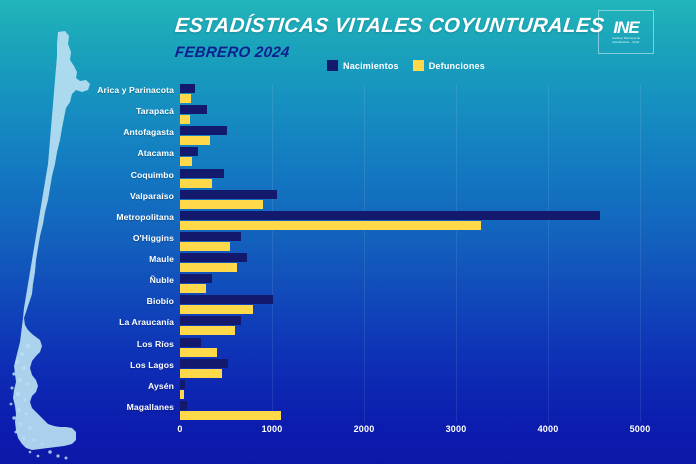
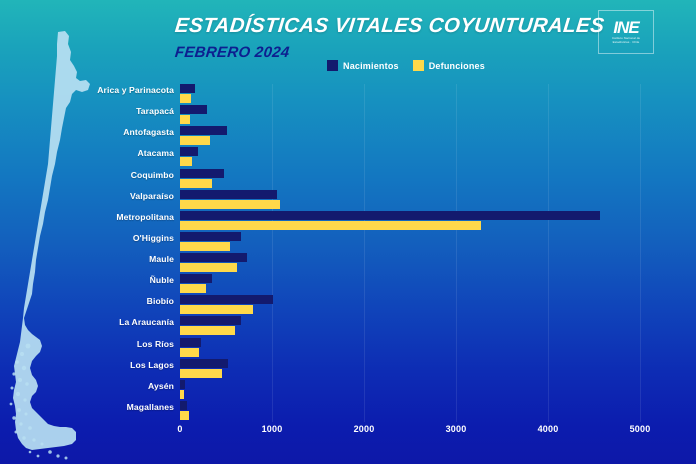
Defunciones/Valparaíso: 900 -> 1100
Defunciones/Los Ríos: 400 -> 200
Defunciones/Magallanes: 1100 -> 100
